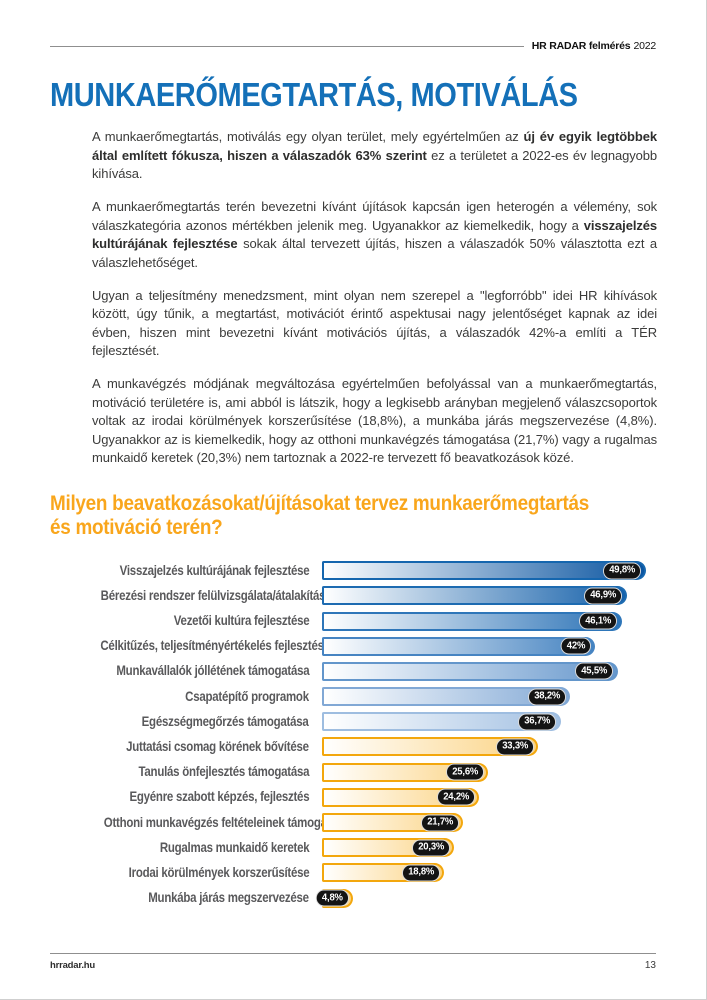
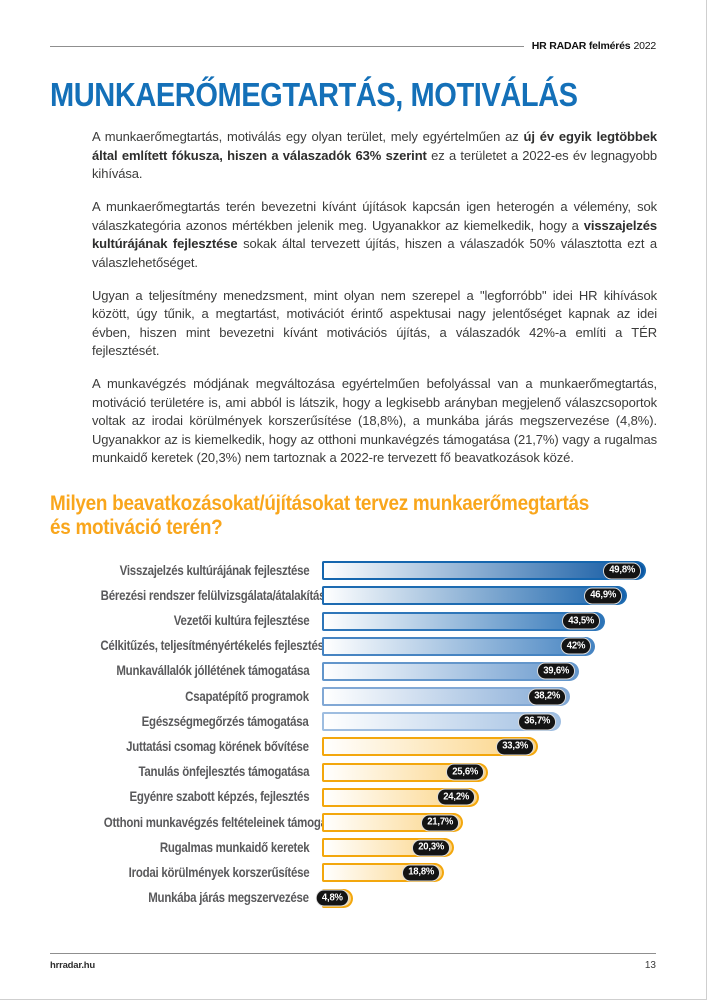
Vezetői kultúra fejlesztése: 46,1% -> 43,5%
Munkavállalók jóllétének támogatása: 45,5% -> 39,6%
